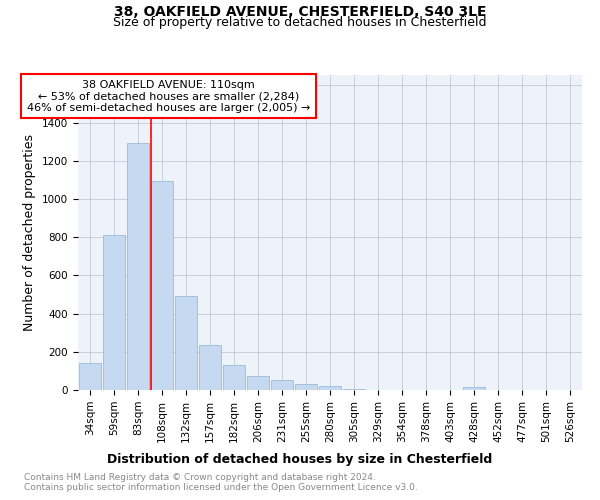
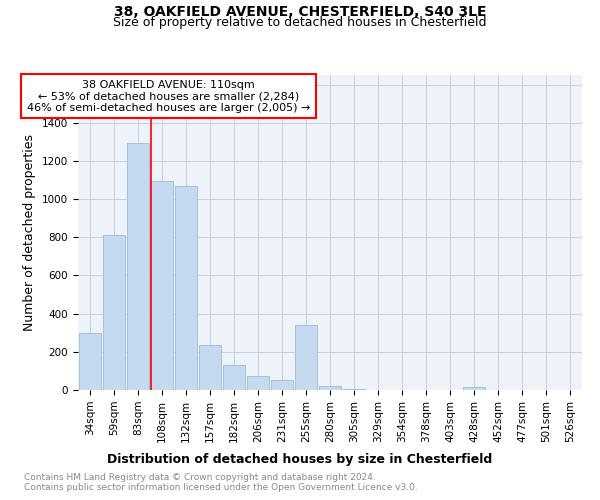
34sqm: 140 -> 300
132sqm: 490 -> 1070
255sqm: 30 -> 340
